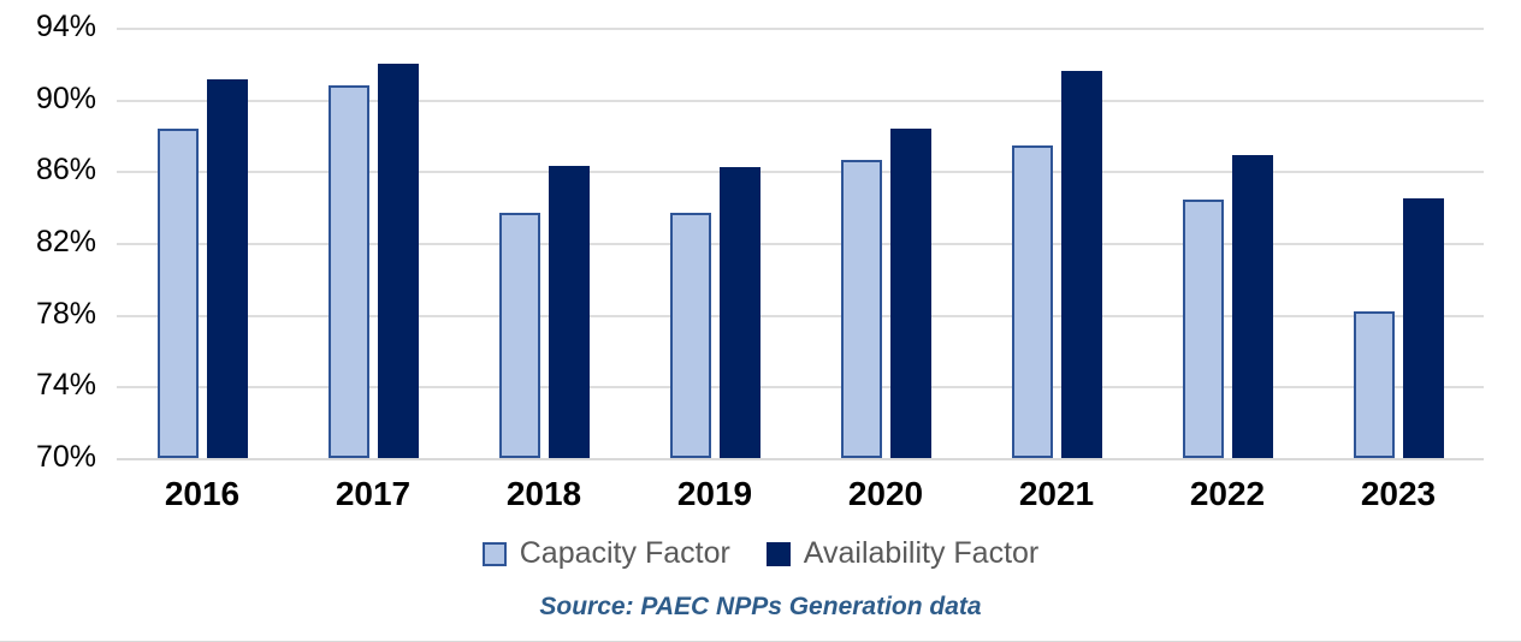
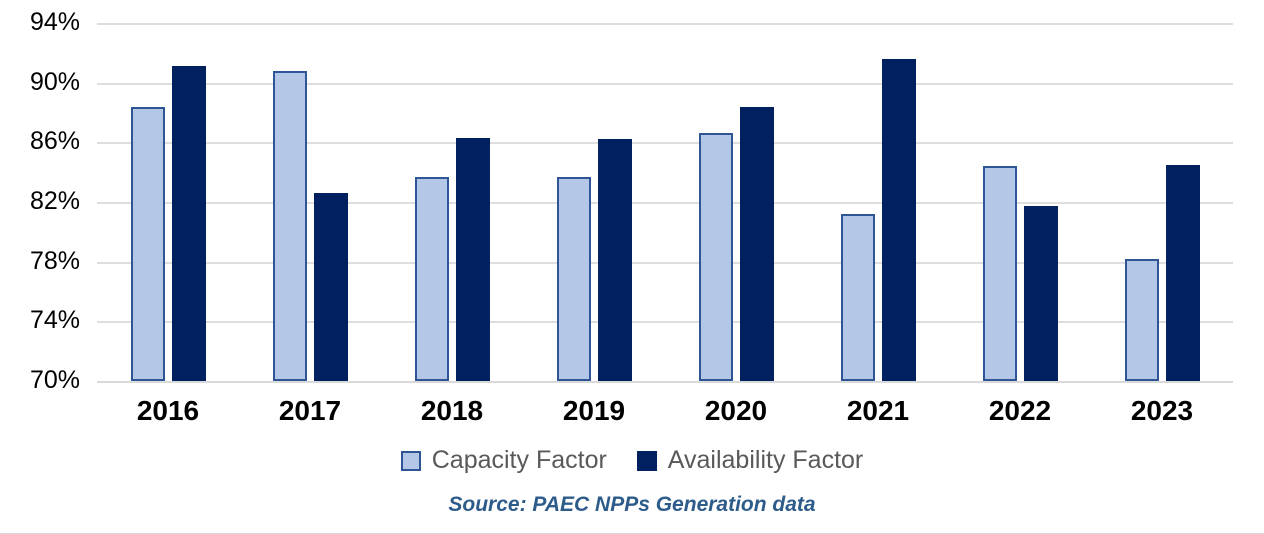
Availability Factor/2017: 92.0% -> 82.6%
Capacity Factor/2021: 87.4% -> 81.2%
Availability Factor/2022: 86.9% -> 81.7%
